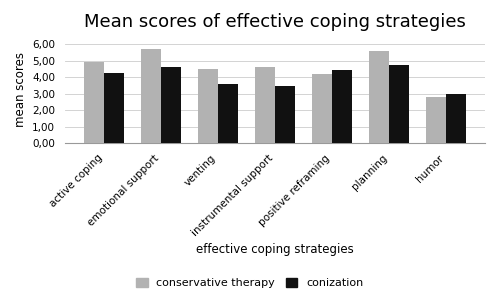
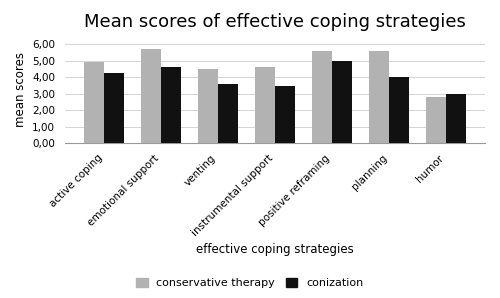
conservative therapy/positive reframing: 4,2 -> 5,6
conization/positive reframing: 4,4 -> 5,0
conization/planning: 4,7 -> 4,0
